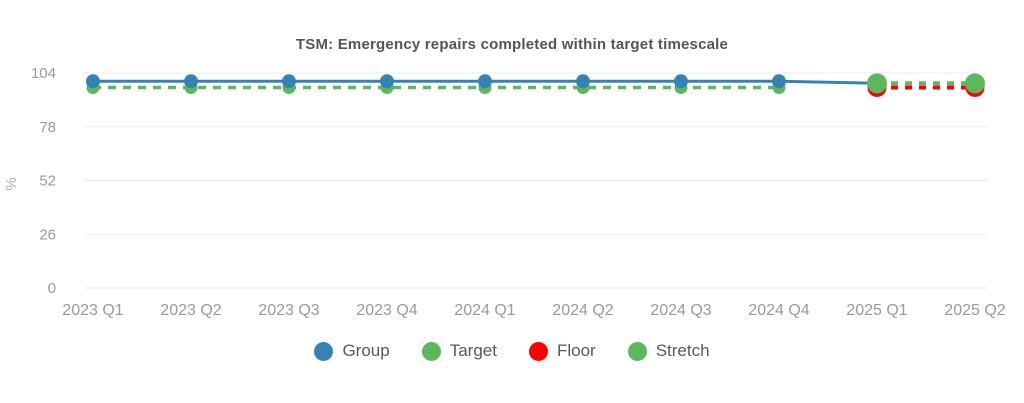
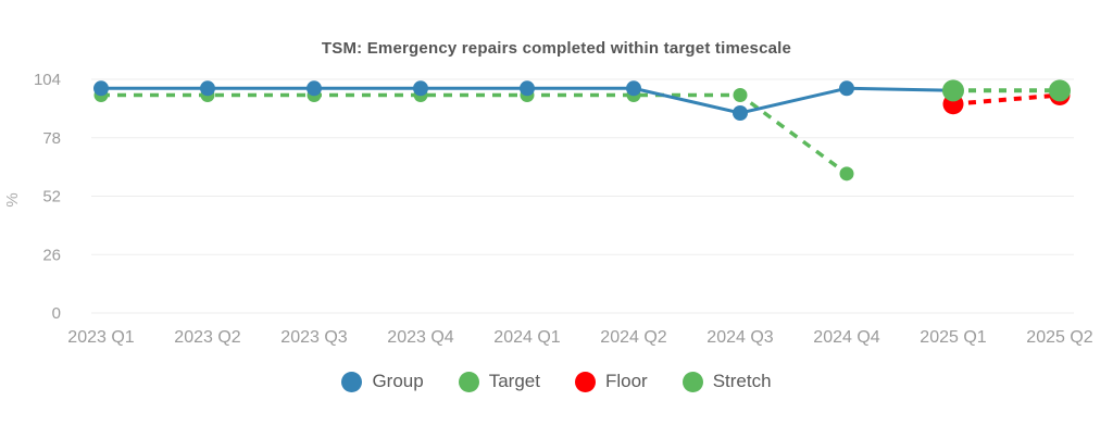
Group/2024 Q3: 100 -> 89
Target/2024 Q4: 97 -> 62
Floor/2025 Q1: 97 -> 93
